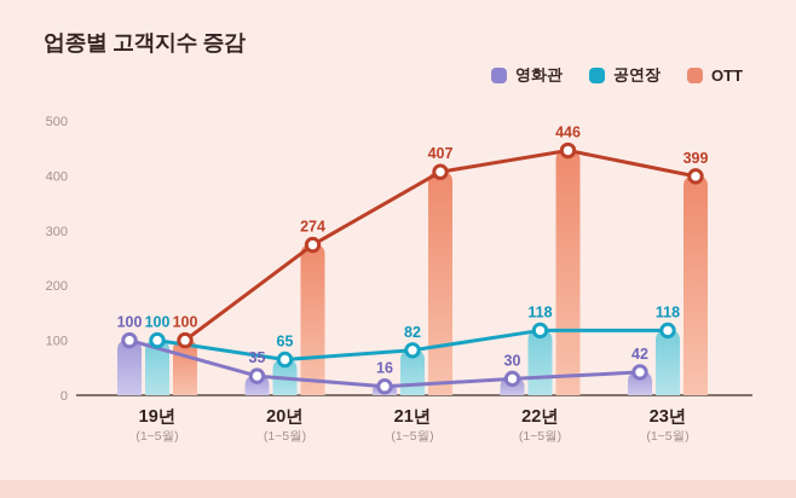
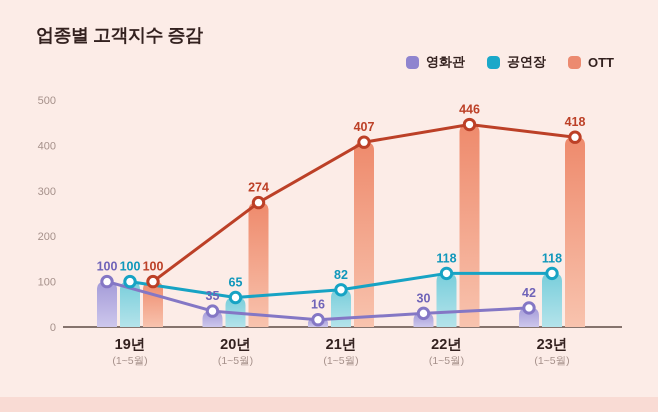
OTT/23년: 399 -> 418
